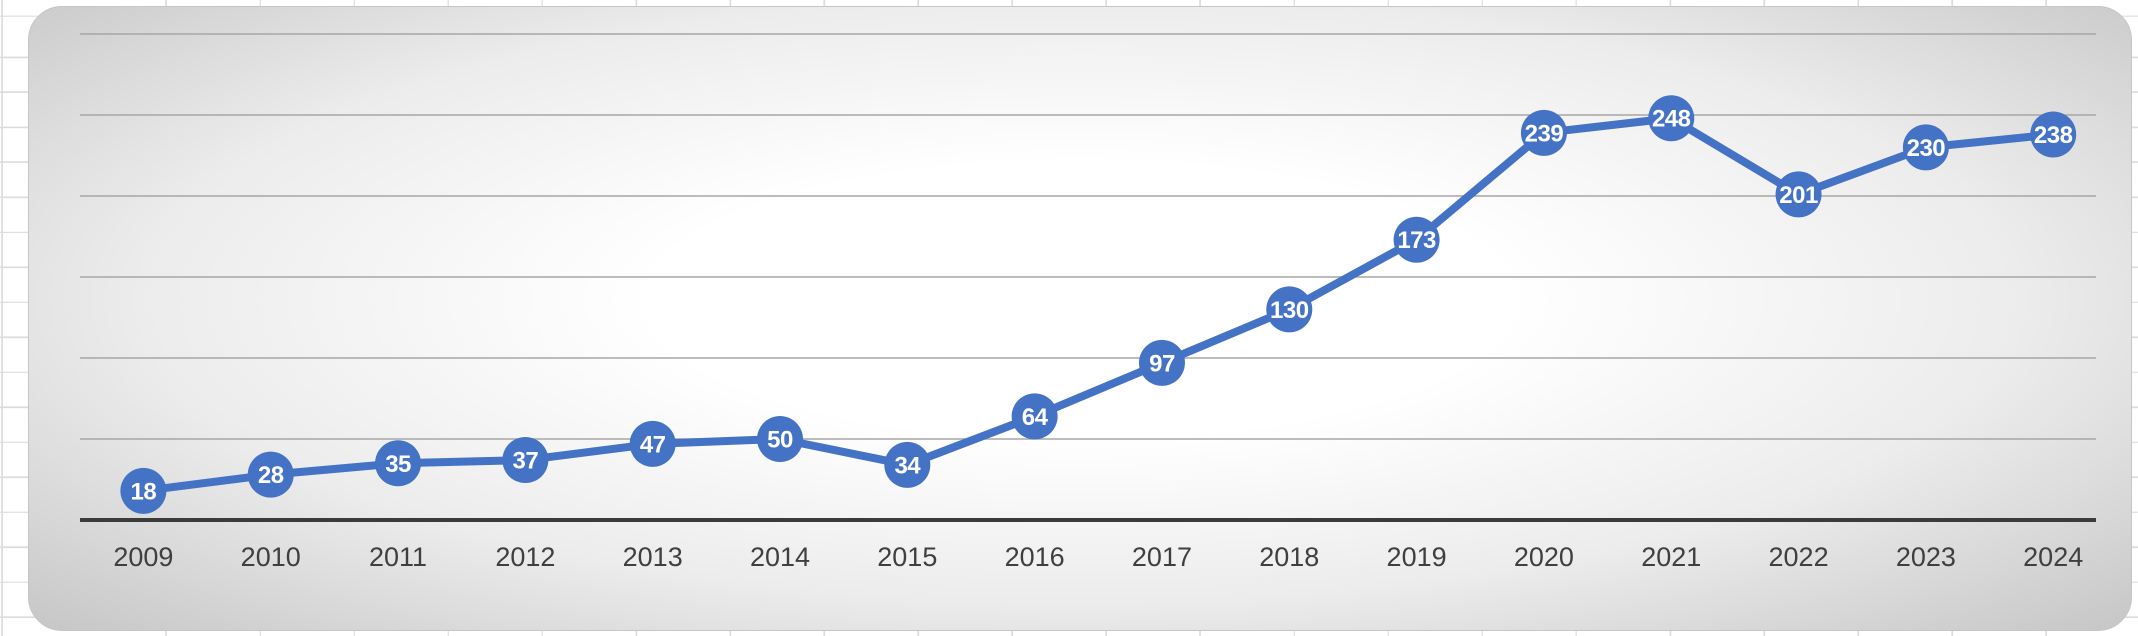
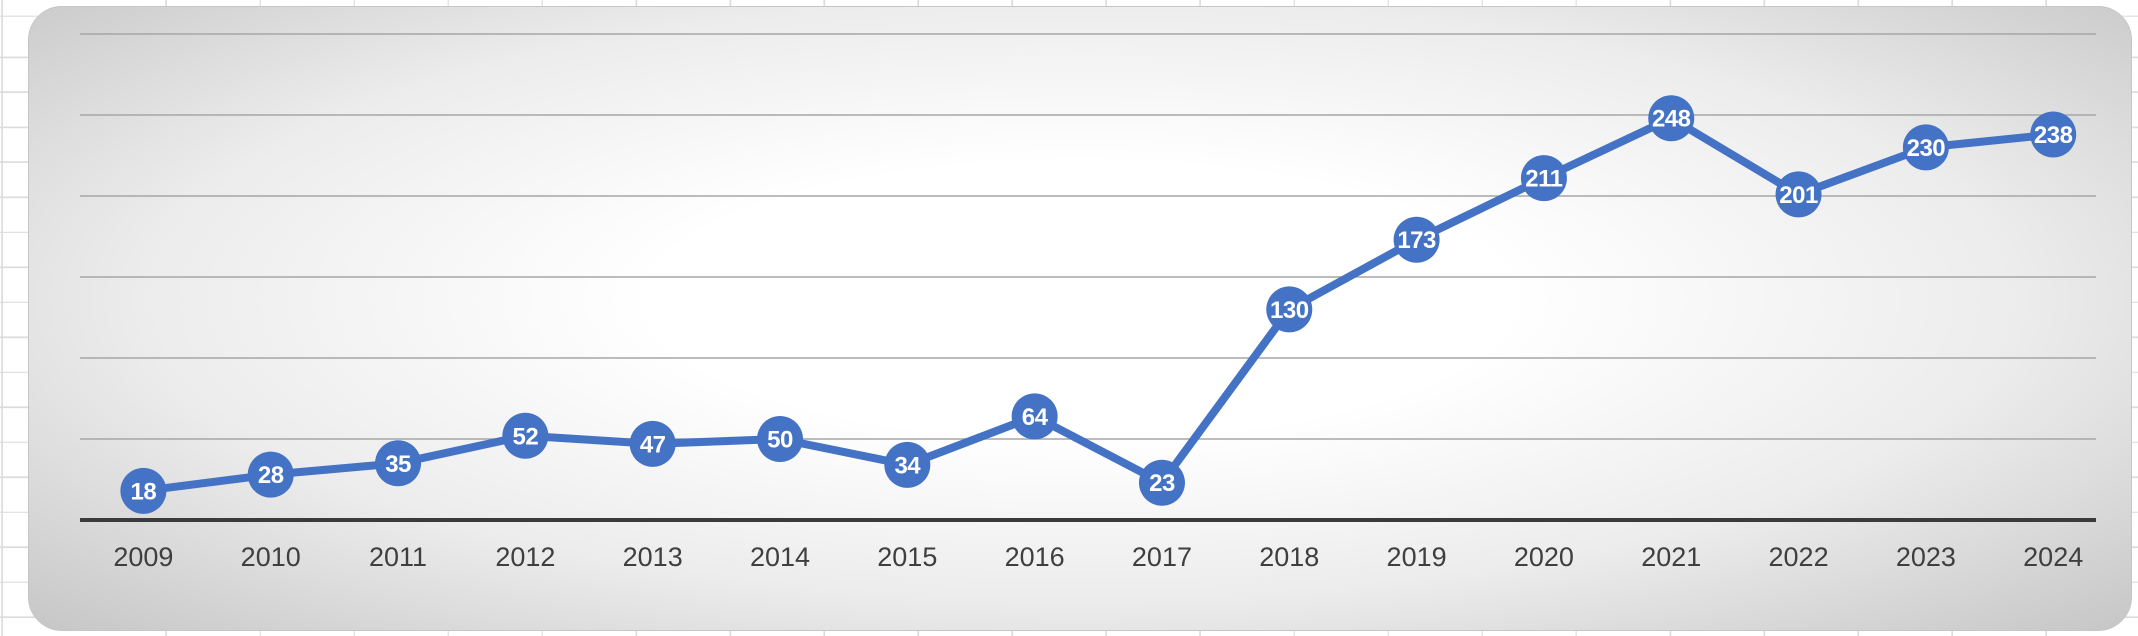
2012: 37 -> 52
2017: 97 -> 23
2020: 239 -> 211
